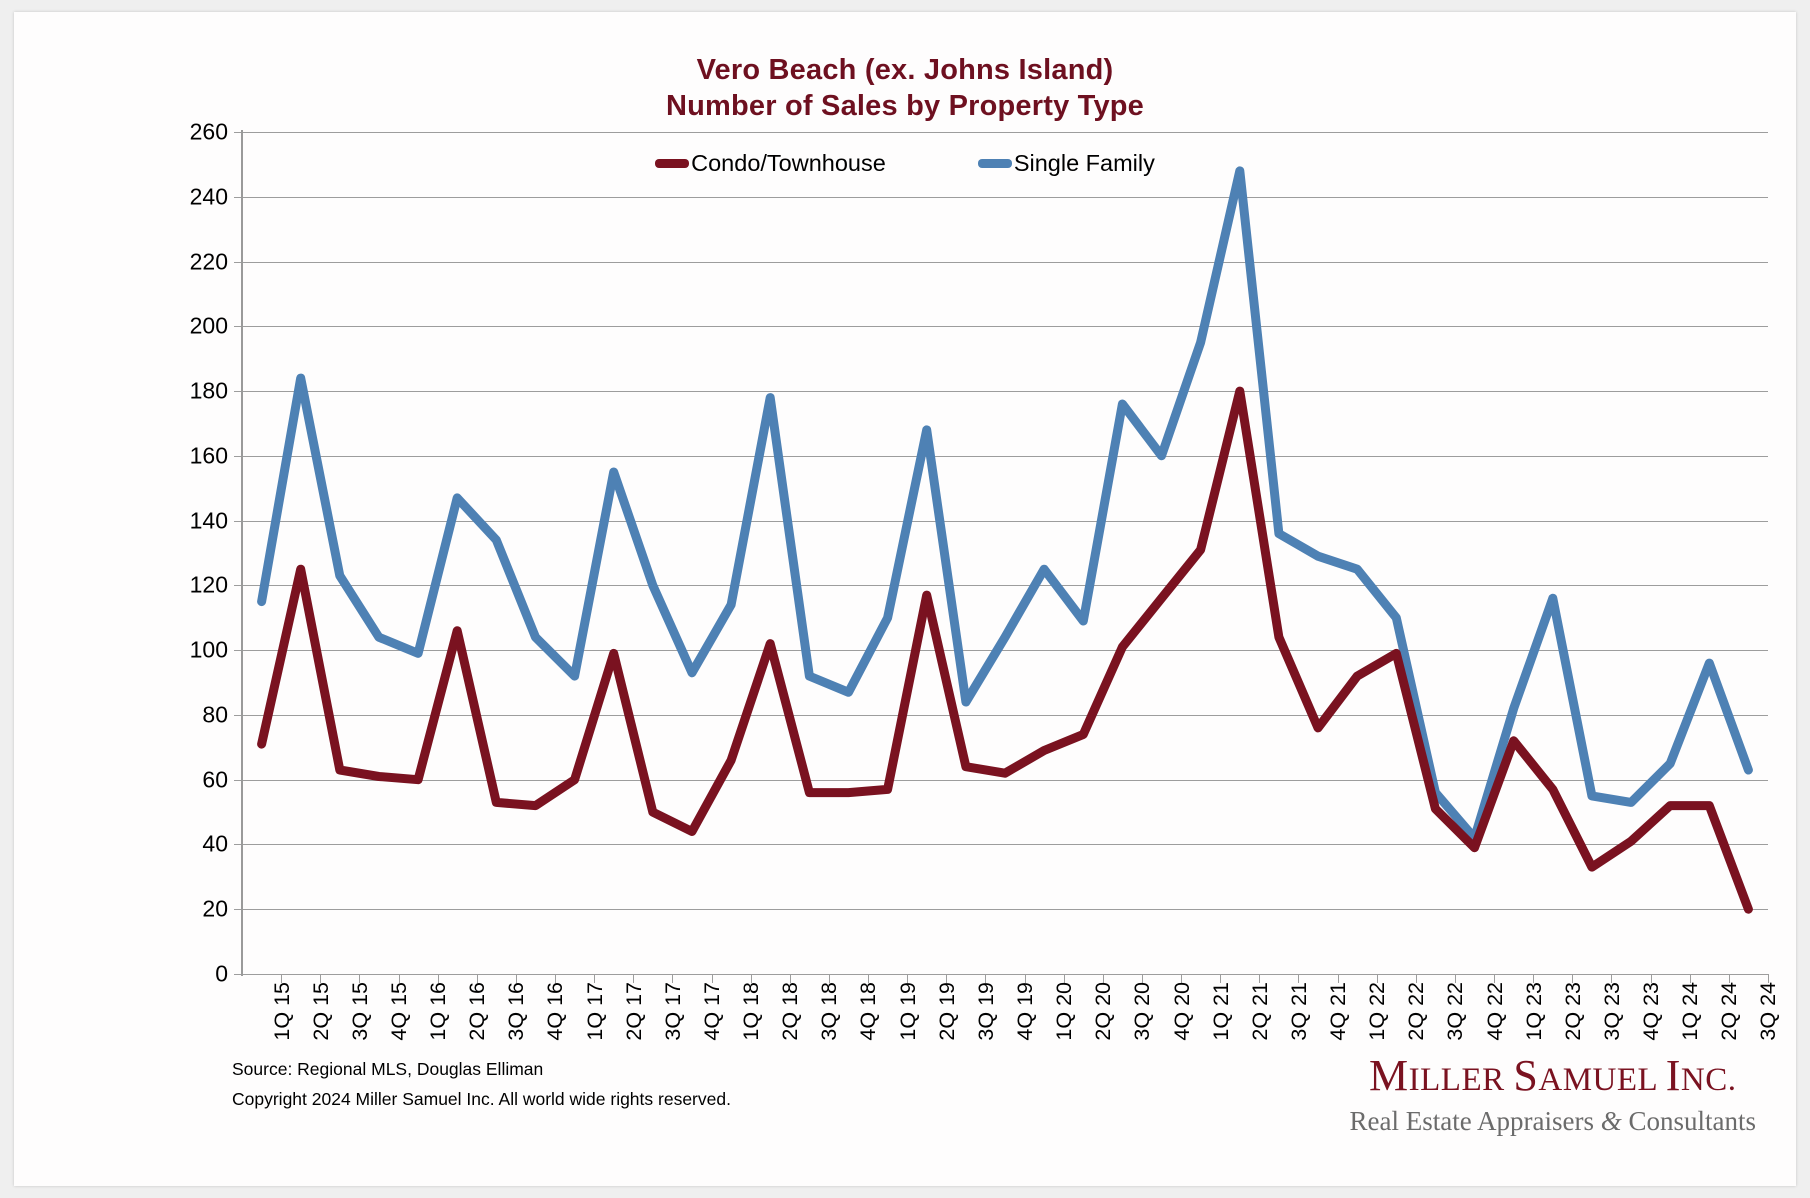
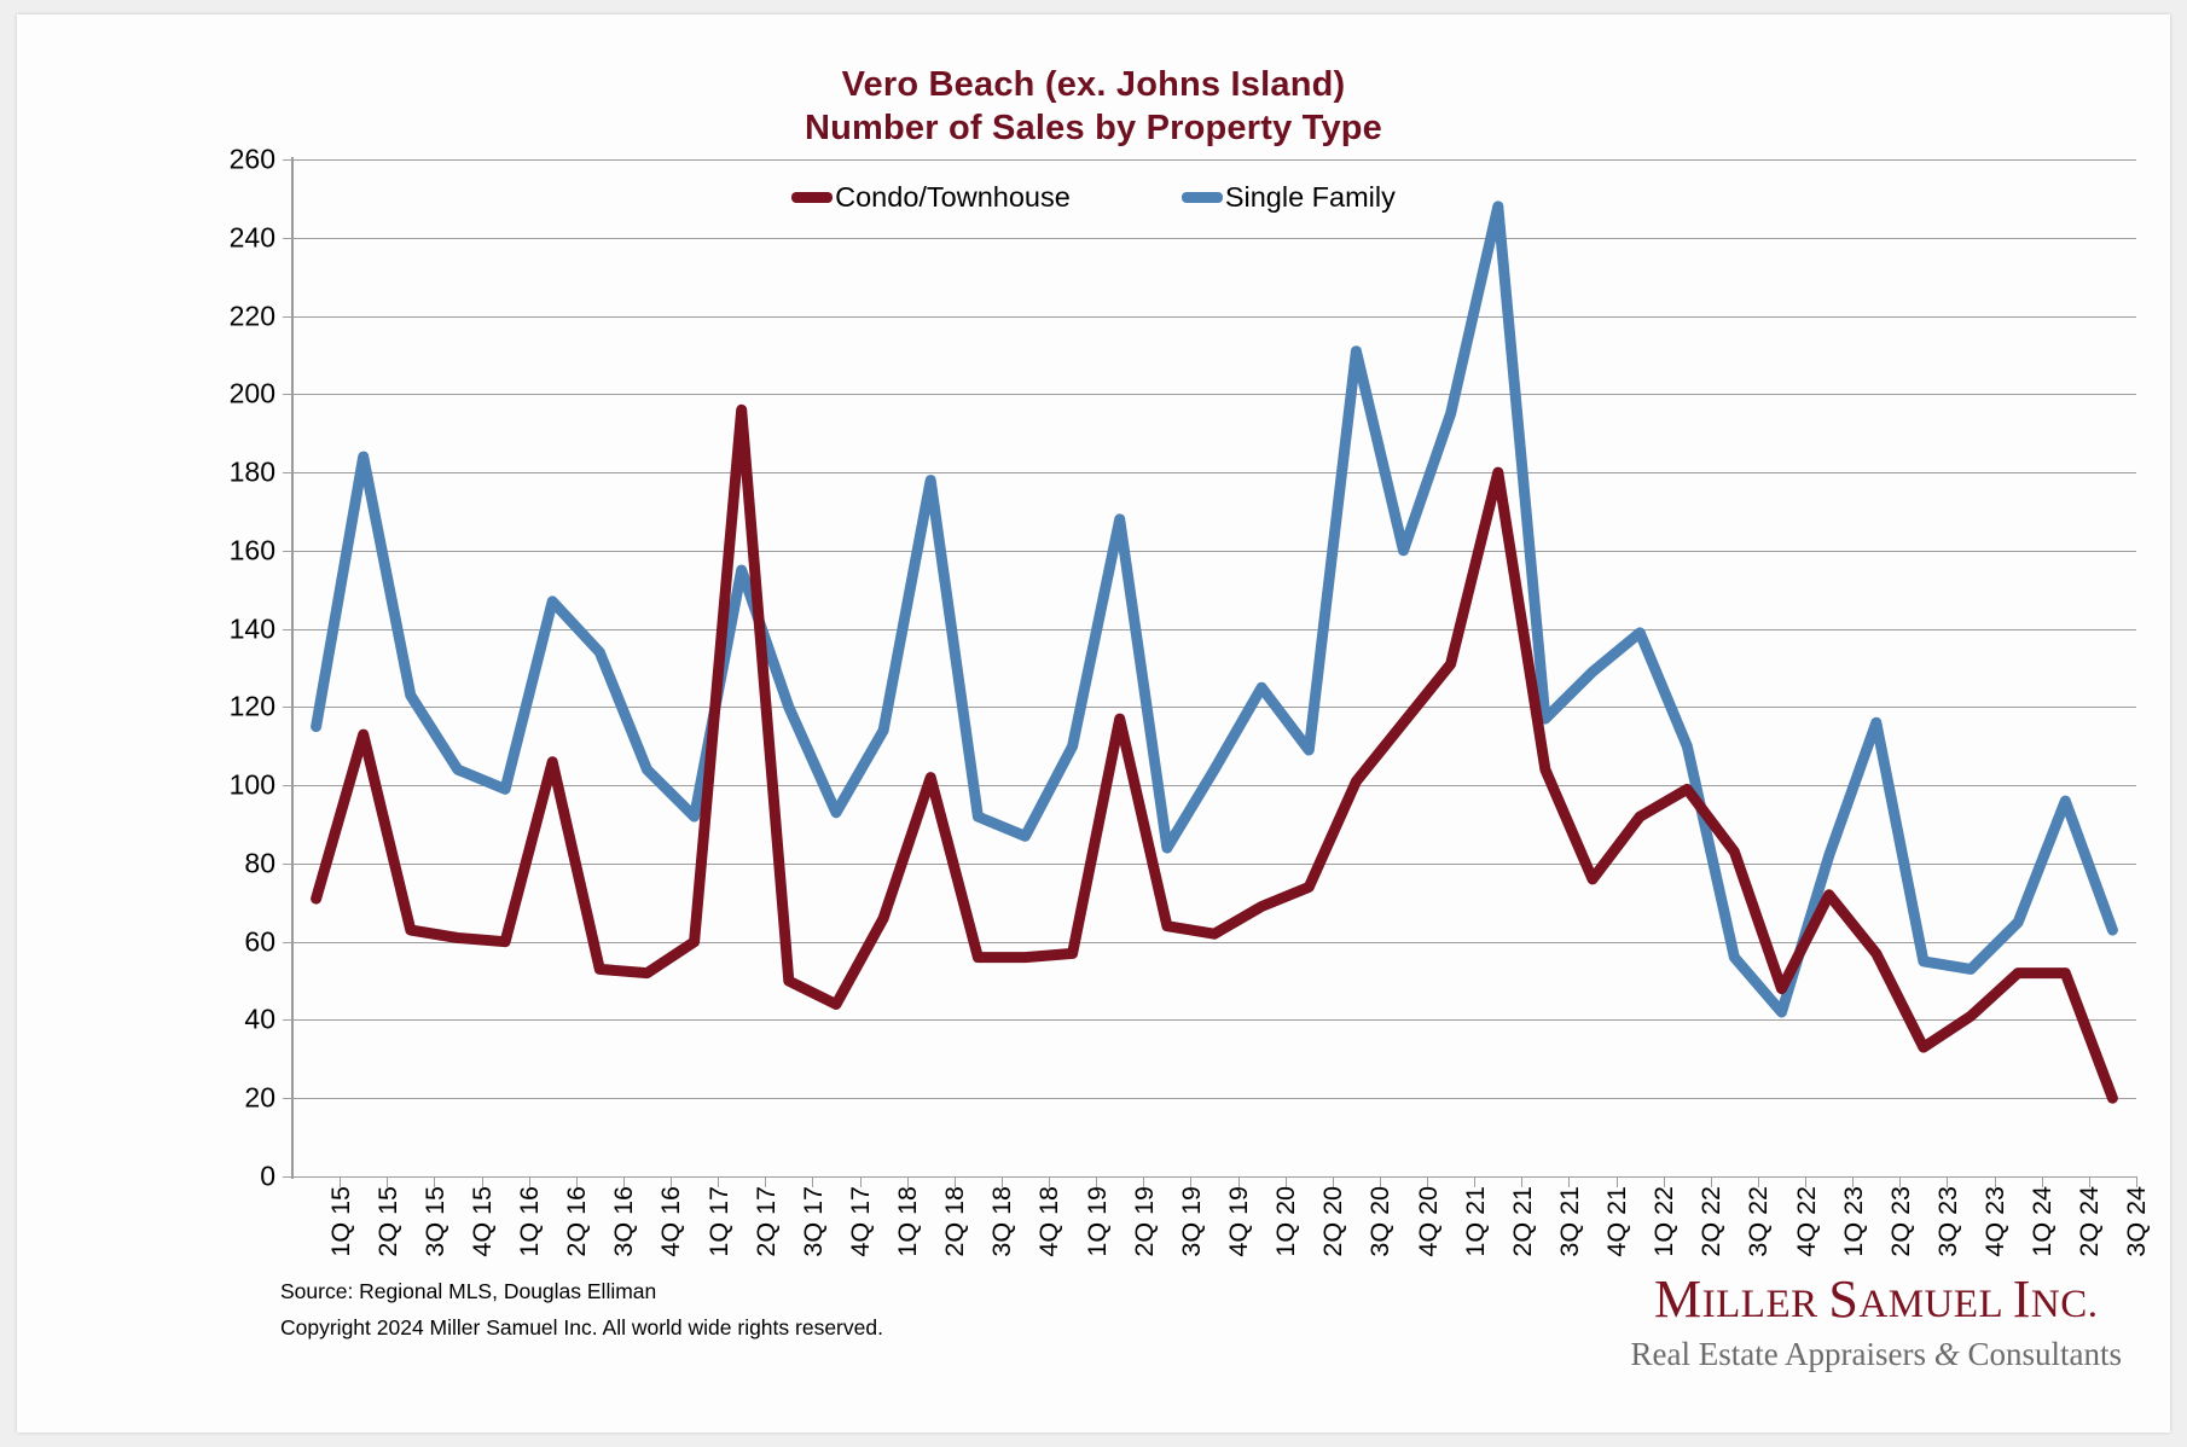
Condo/Townhouse/2Q 15: 125 -> 113
Condo/Townhouse/2Q 17: 99 -> 196
Single Family/3Q 20: 176 -> 211
Single Family/3Q 21: 136 -> 117
Single Family/1Q 22: 125 -> 139
Condo/Townhouse/3Q 22: 51 -> 83
Condo/Townhouse/4Q 22: 39 -> 48
